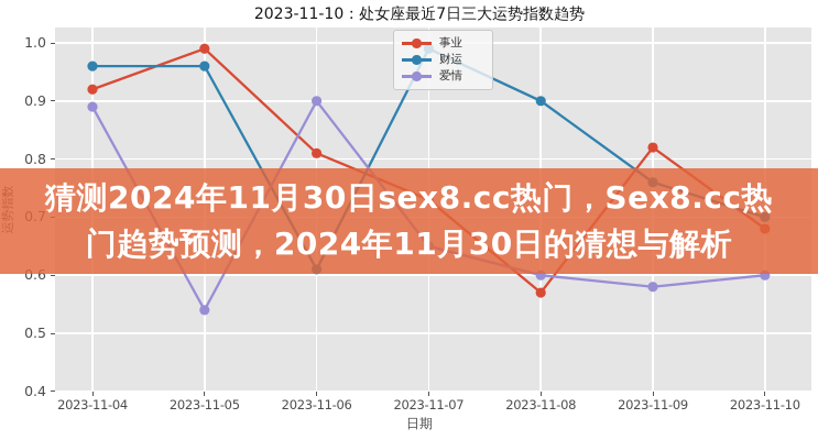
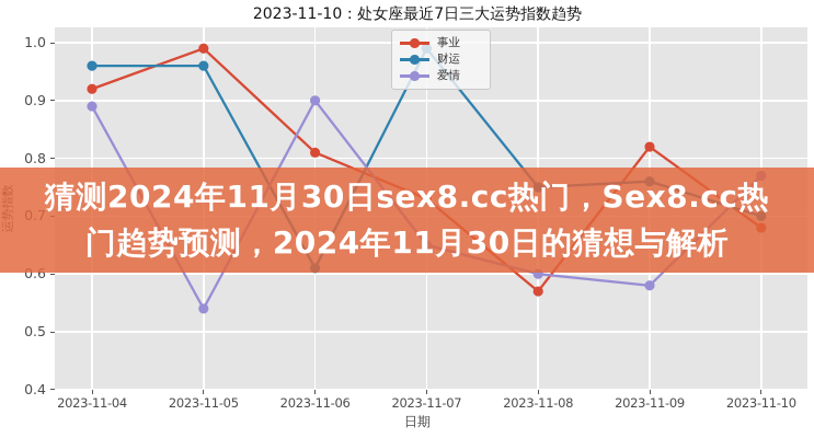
财运/2023-11-08: 0.90 -> 0.75
爱情/2023-11-10: 0.60 -> 0.77
